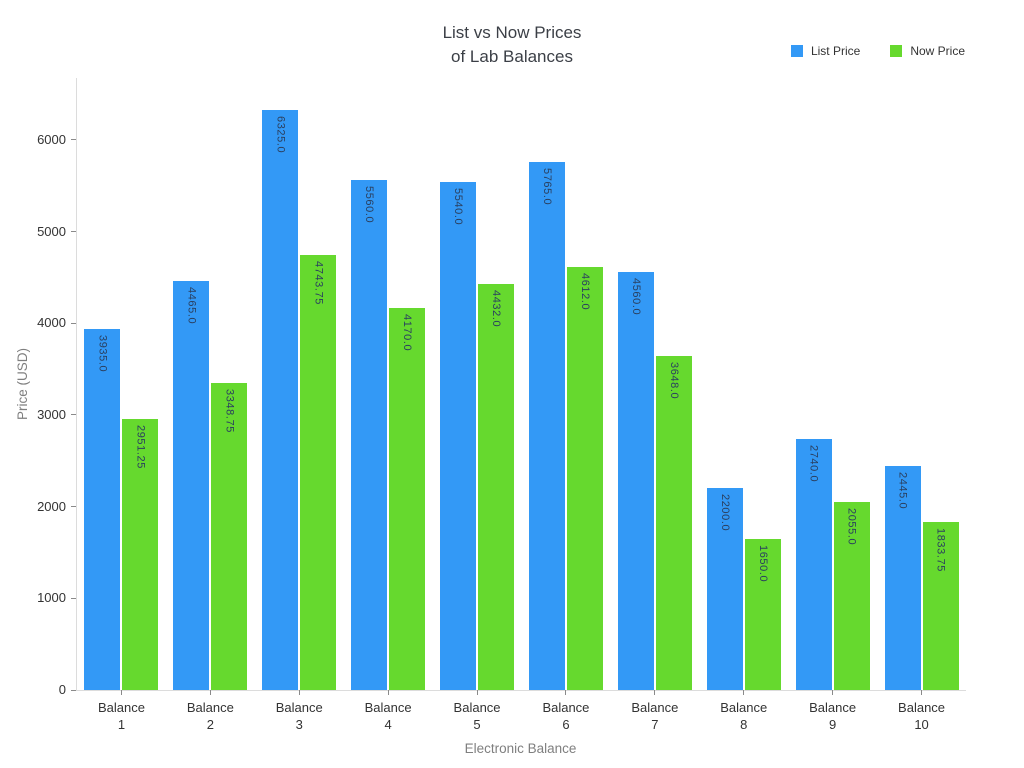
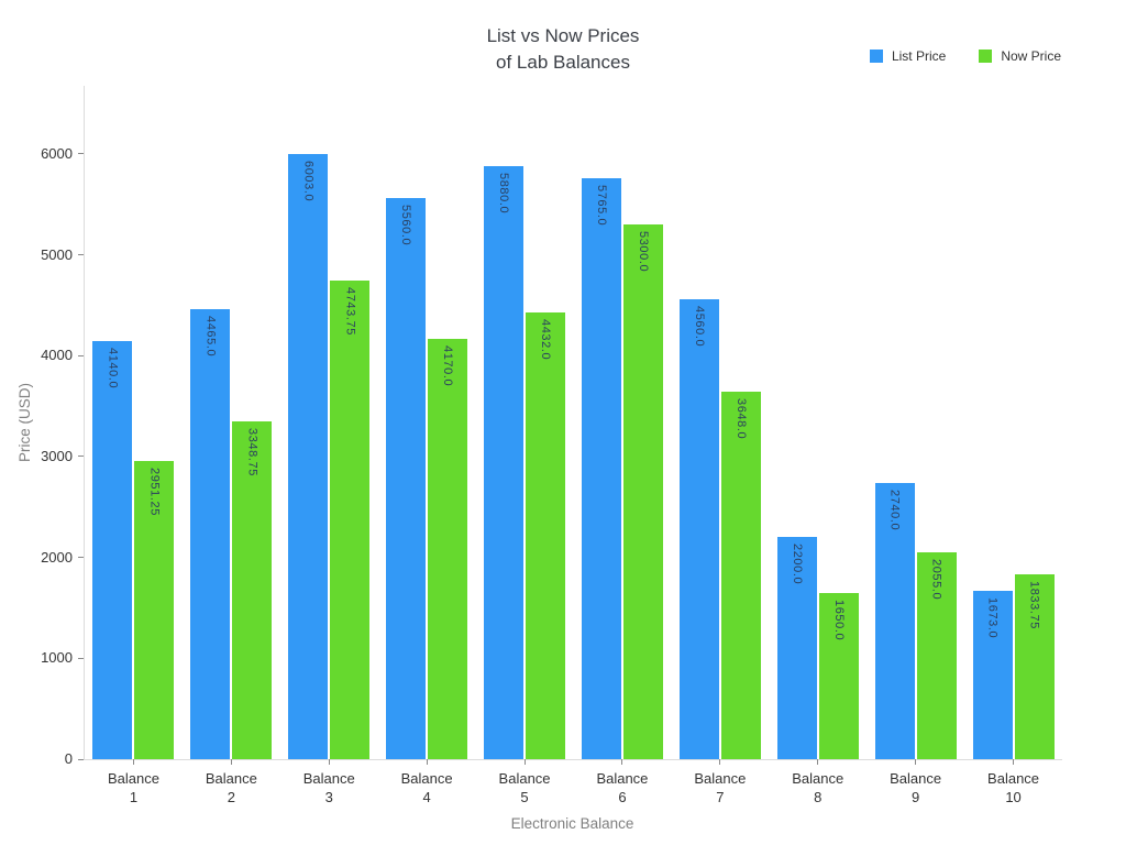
List Price/Balance 1: 3935.0 -> 4140.0
List Price/Balance 3: 6325.0 -> 6003.0
List Price/Balance 5: 5540.0 -> 5880.0
Now Price/Balance 6: 4612.0 -> 5300.0
List Price/Balance 10: 2445.0 -> 1673.0
